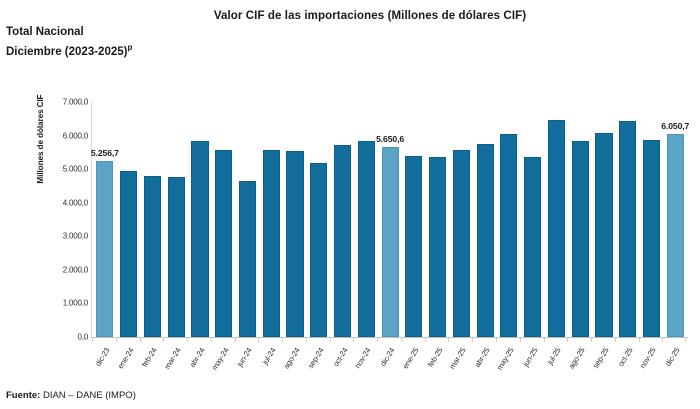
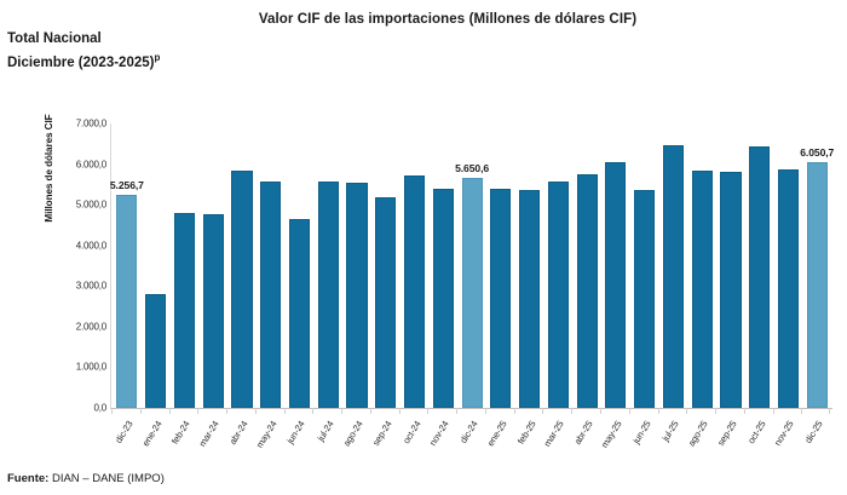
ene-24: 5000 -> 2800
nov-24: 5800 -> 5400
sep-25: 6100 -> 5800
